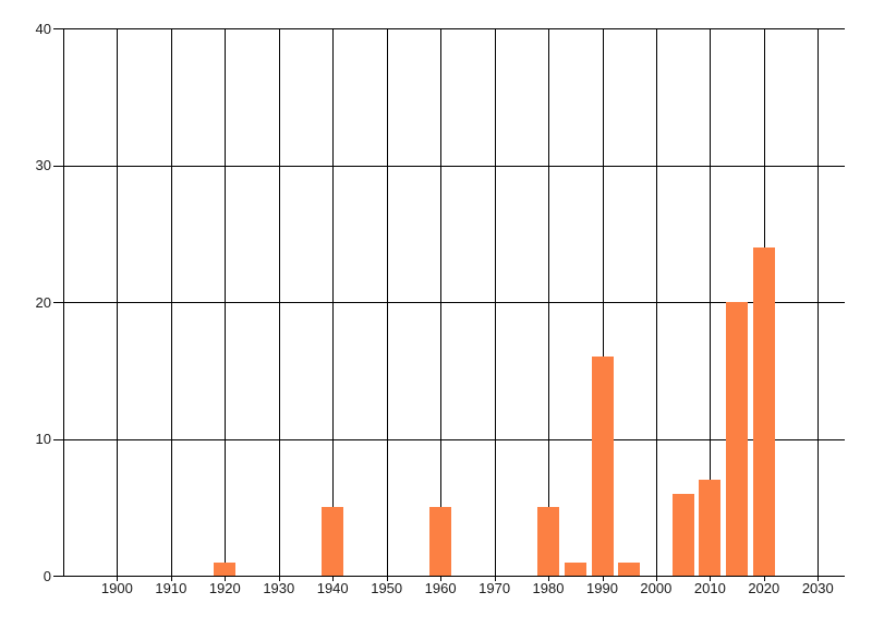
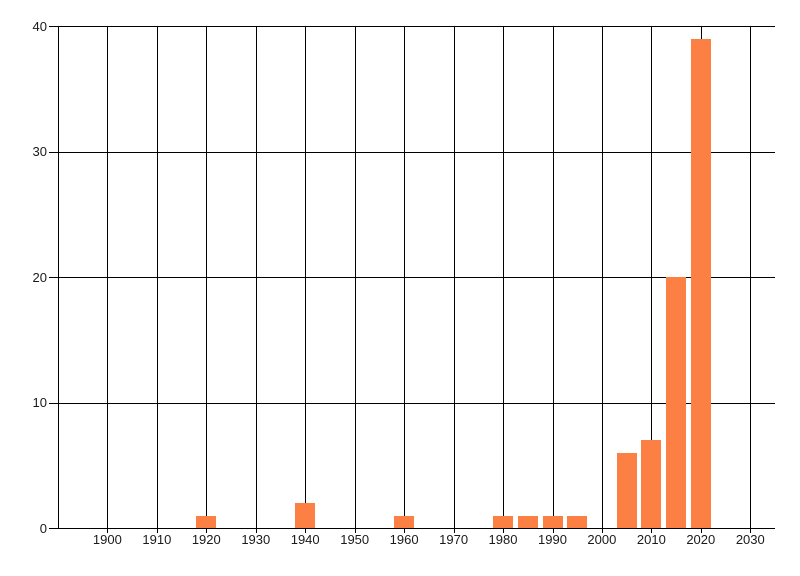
1940: 5 -> 2
1960: 5 -> 1
1980: 5 -> 1
1990: 16 -> 1
2020: 24 -> 39
